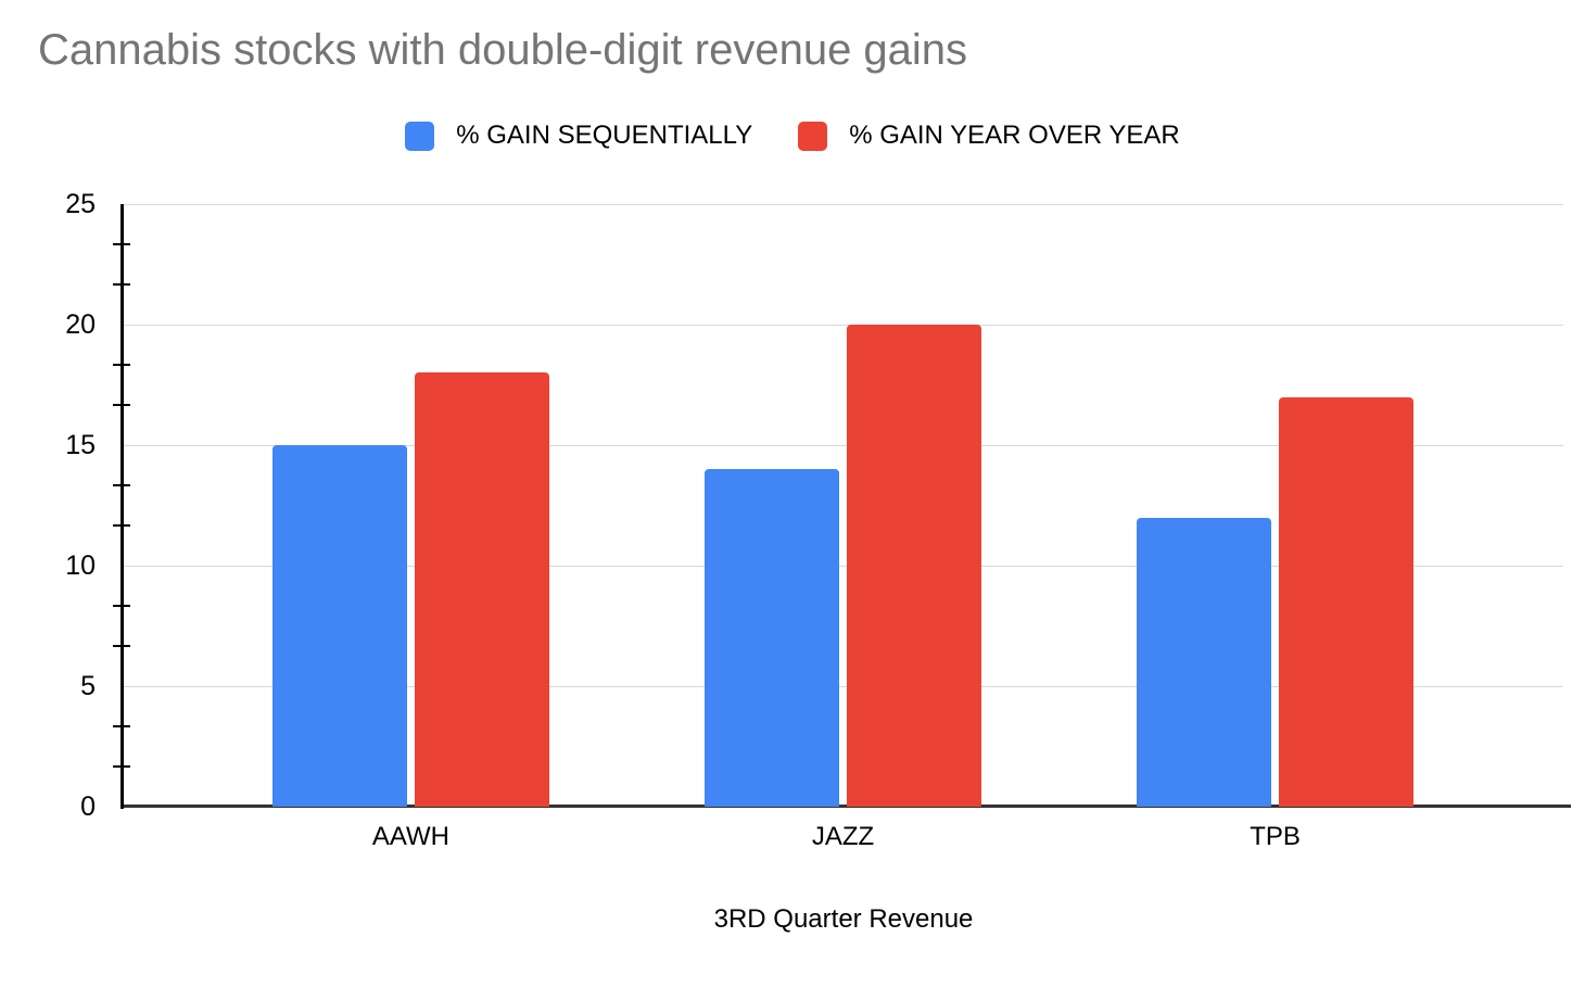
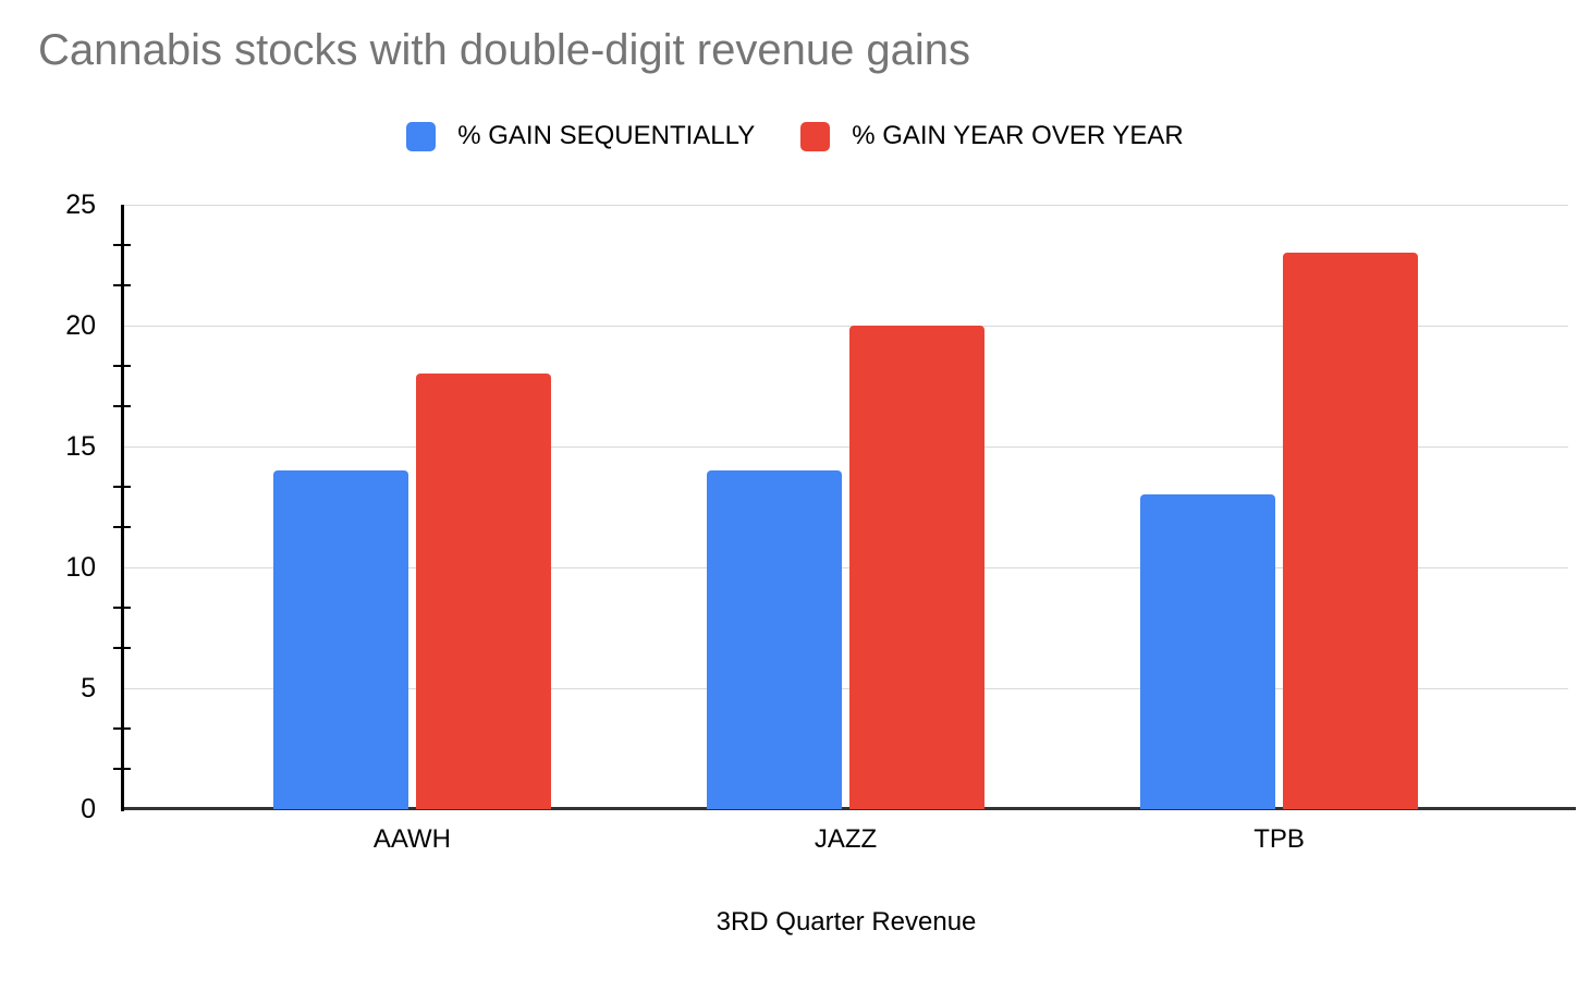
% GAIN SEQUENTIALLY/AAWH: 15 -> 14
% GAIN SEQUENTIALLY/TPB: 12 -> 13
% GAIN YEAR OVER YEAR/TPB: 17 -> 23
